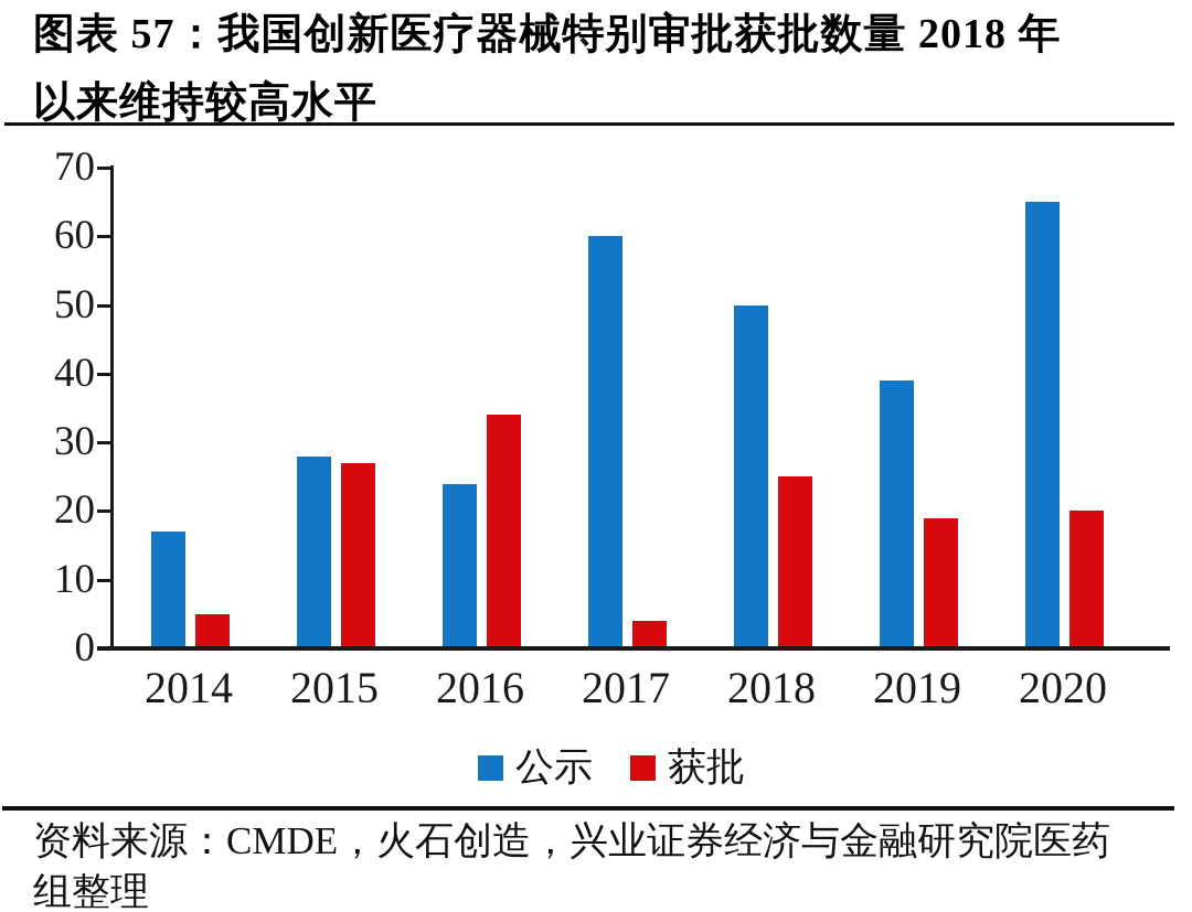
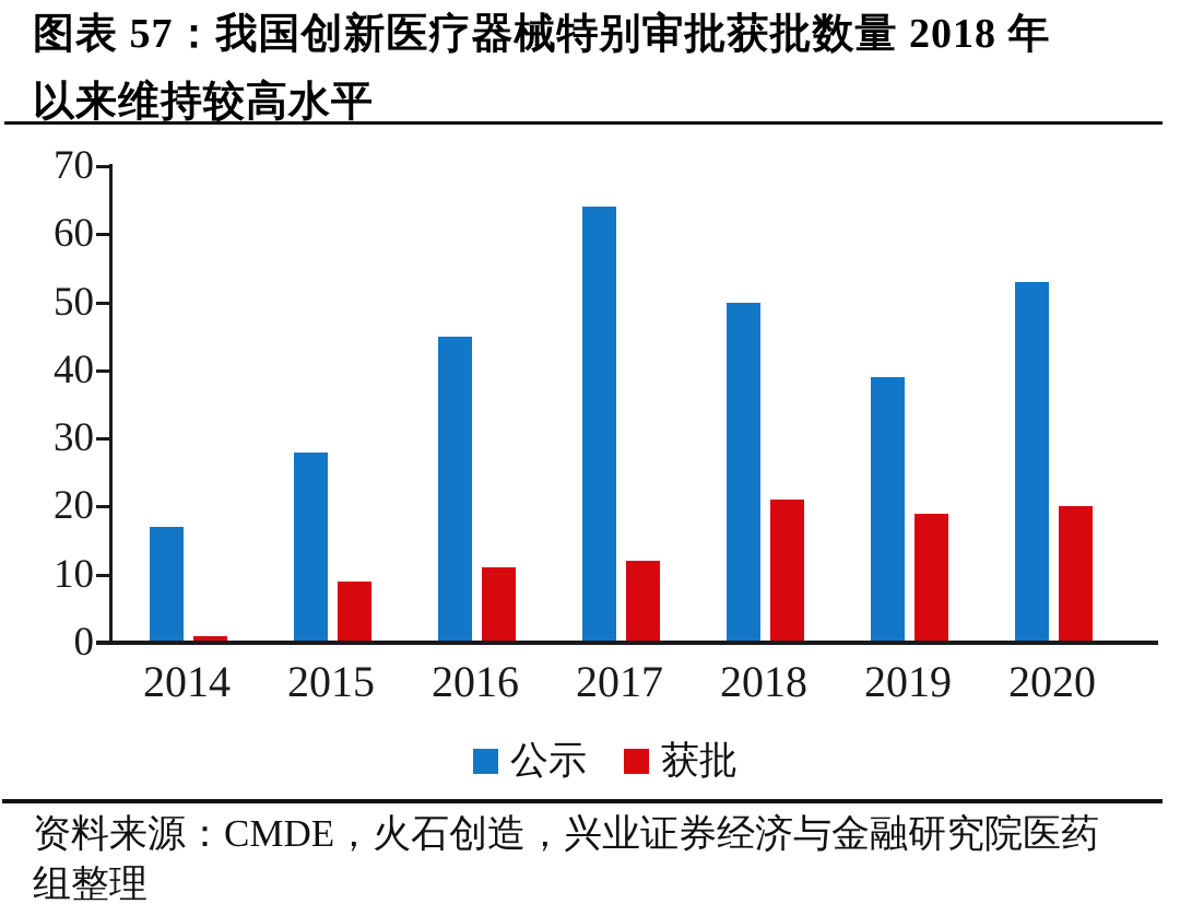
获批/2014: 5 -> 1
获批/2015: 27 -> 9
公示/2016: 24 -> 45
获批/2016: 34 -> 11
公示/2017: 60 -> 64
获批/2017: 4 -> 12
获批/2018: 25 -> 21
公示/2020: 65 -> 53
